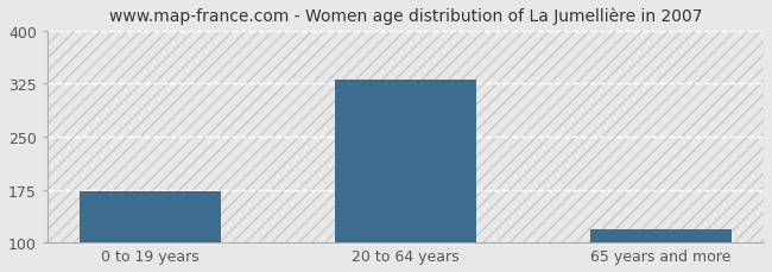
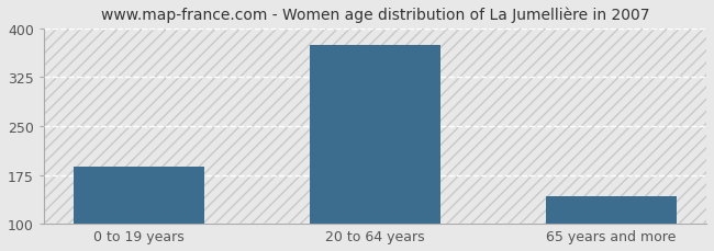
0 to 19 years: 172 -> 188
20 to 64 years: 330 -> 374
65 years and more: 118 -> 142
